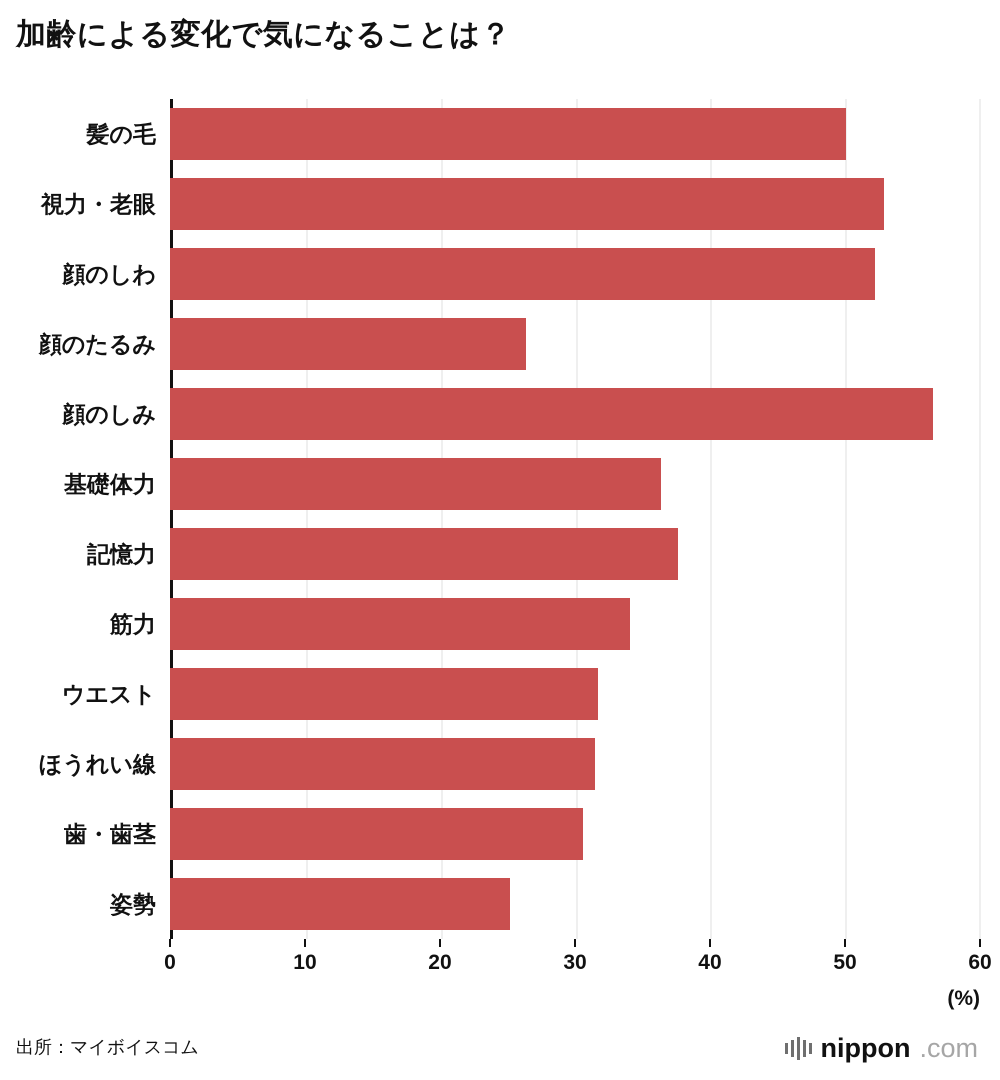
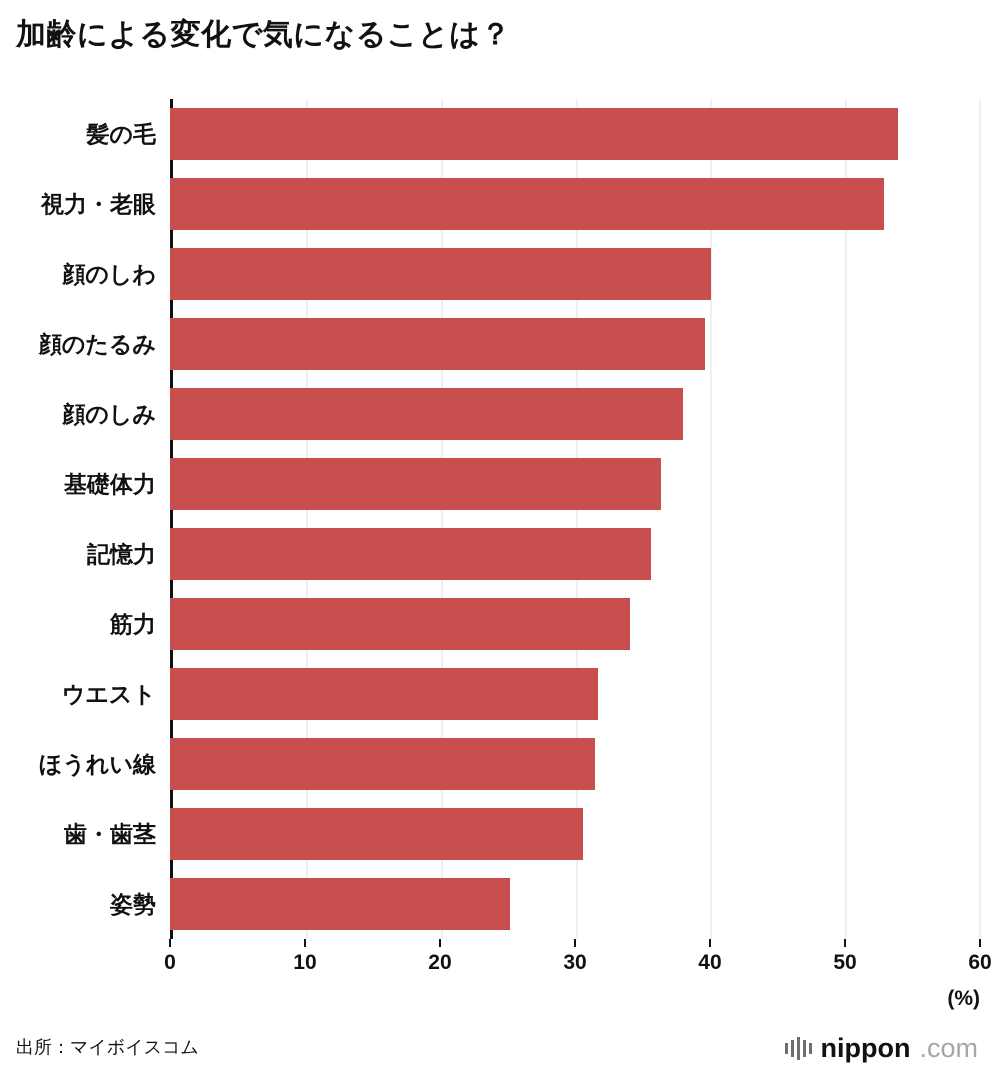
髪の毛: 50.1 -> 53.9
顔のしわ: 52.2 -> 40.1
顔のたるみ: 26.4 -> 39.6
顔のしみ: 56.5 -> 38.0
記憶力: 37.6 -> 35.6
